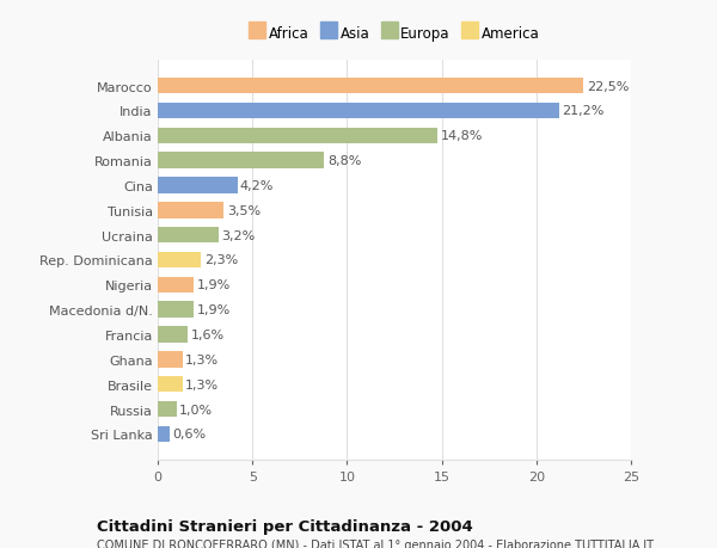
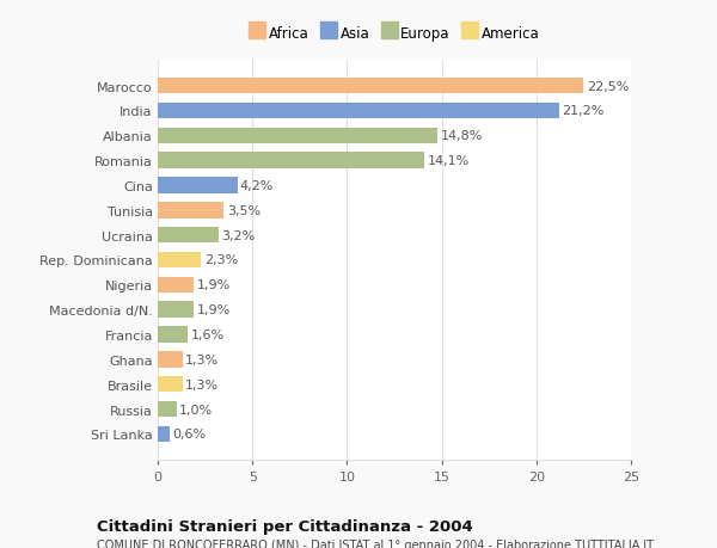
Romania: 8,8% -> 14,1%
